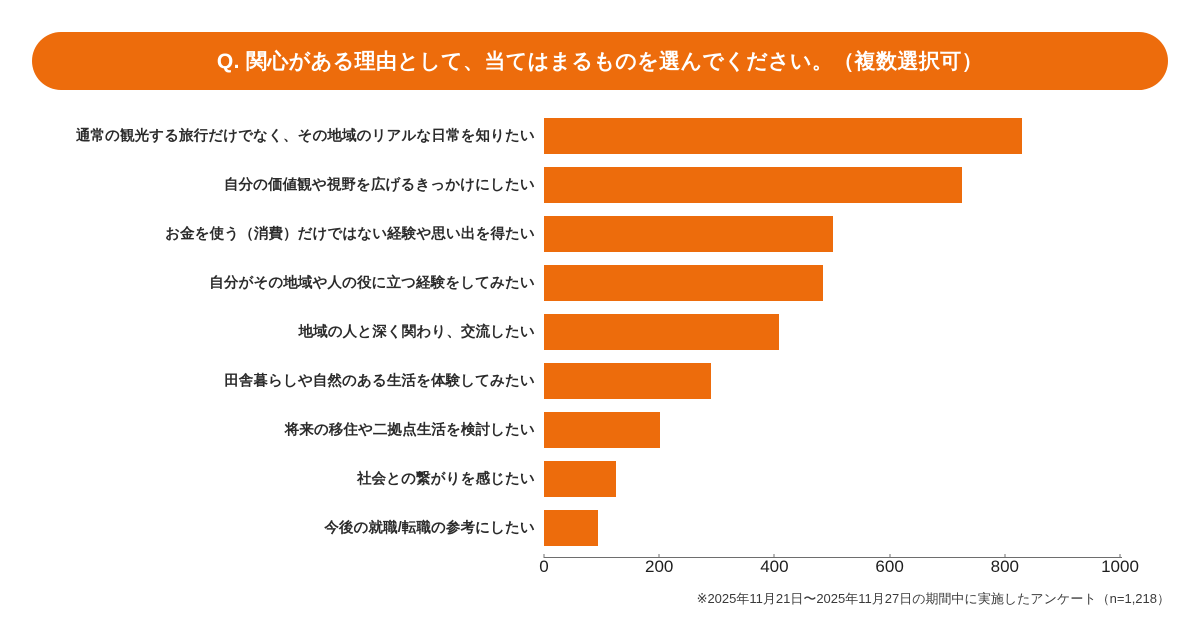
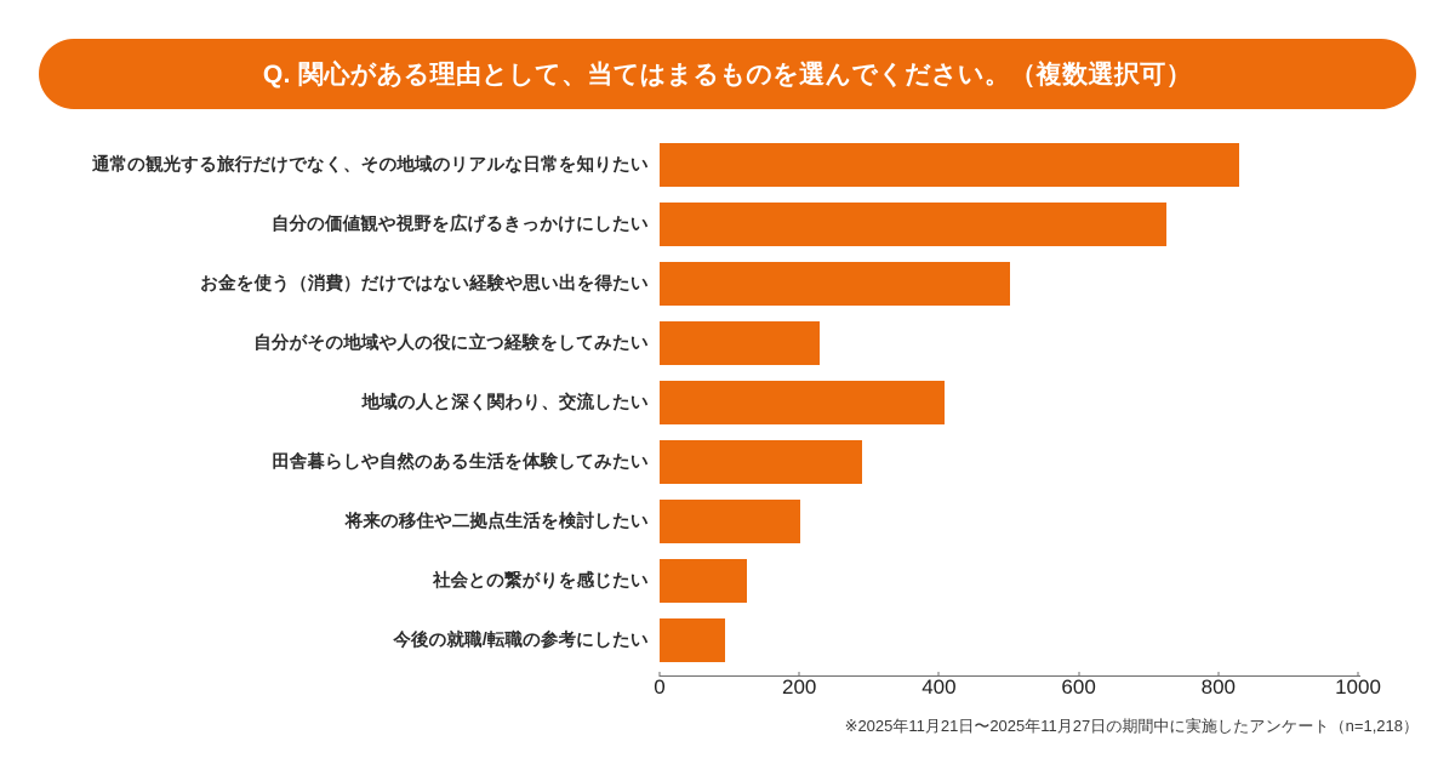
自分がその地域や人の役に立つ経験をしてみたい: 480 -> 230
